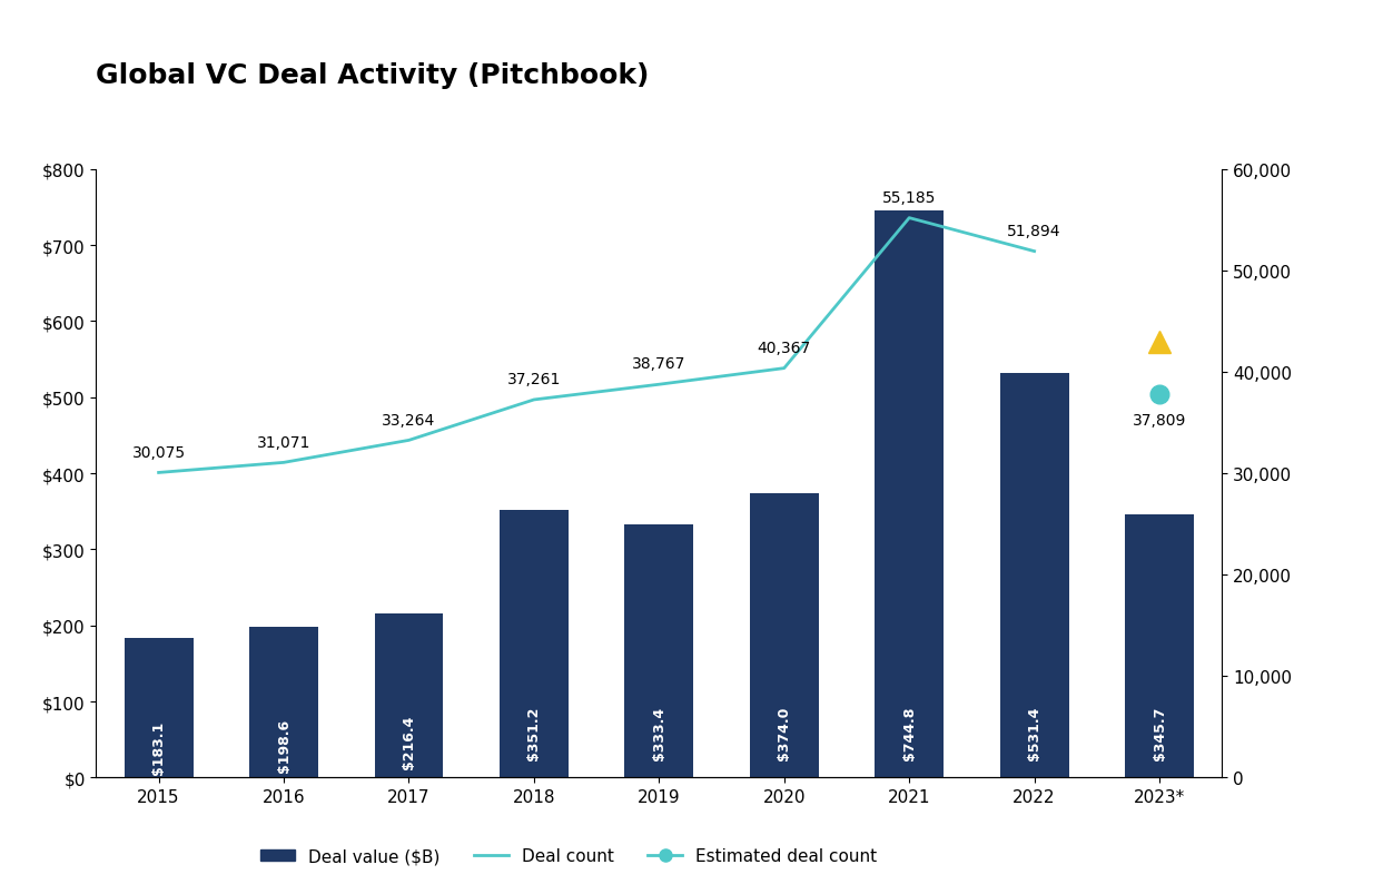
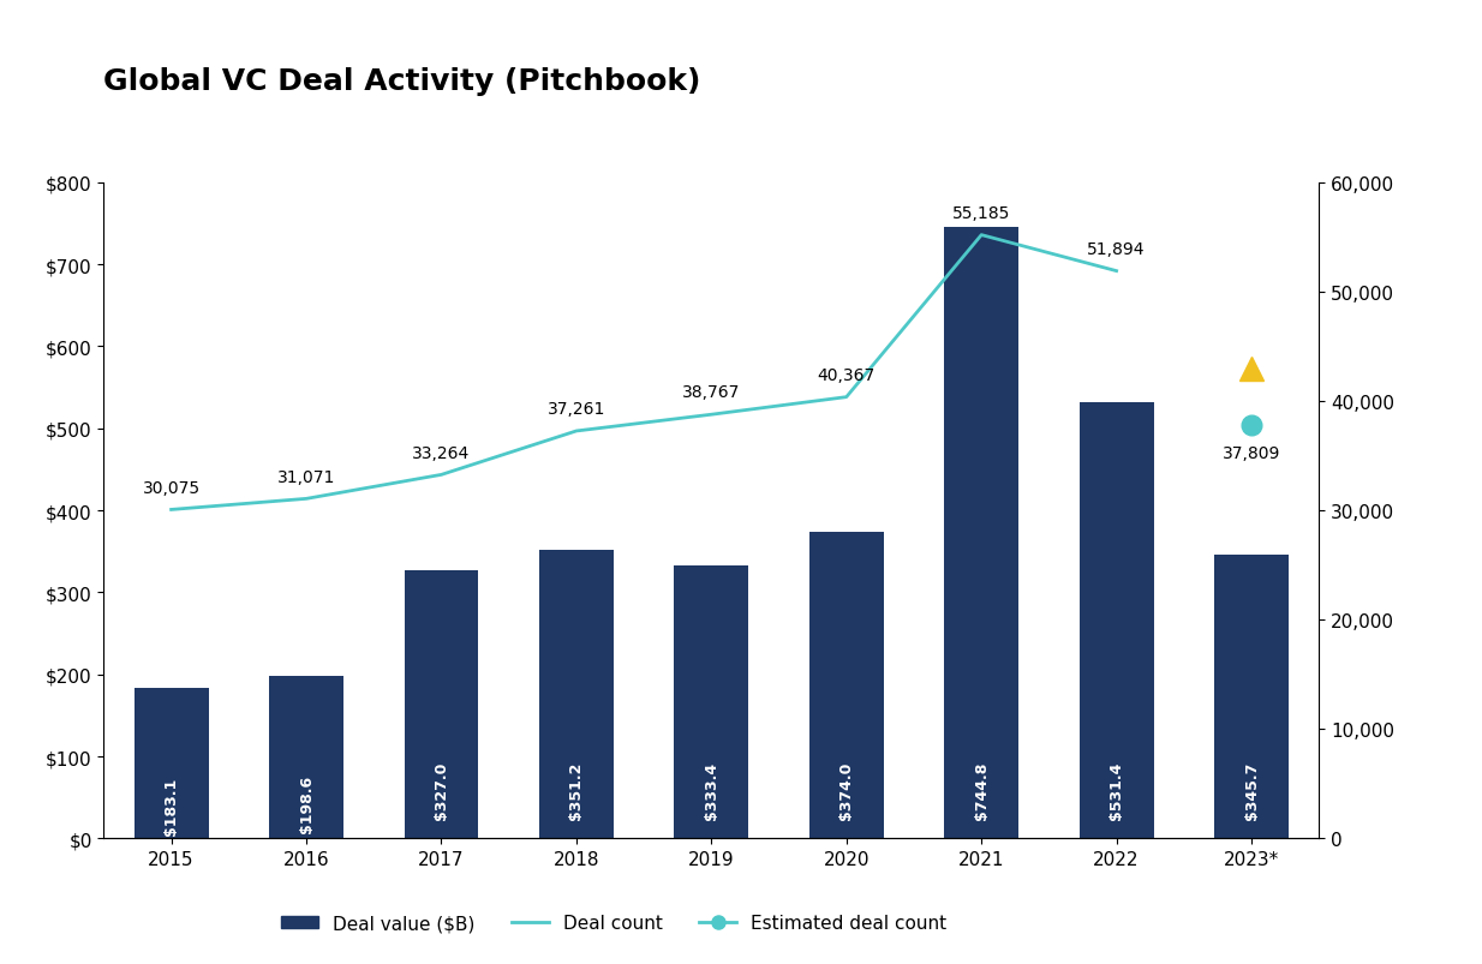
Deal value ($B)/2017: $216.4 -> $327.0
